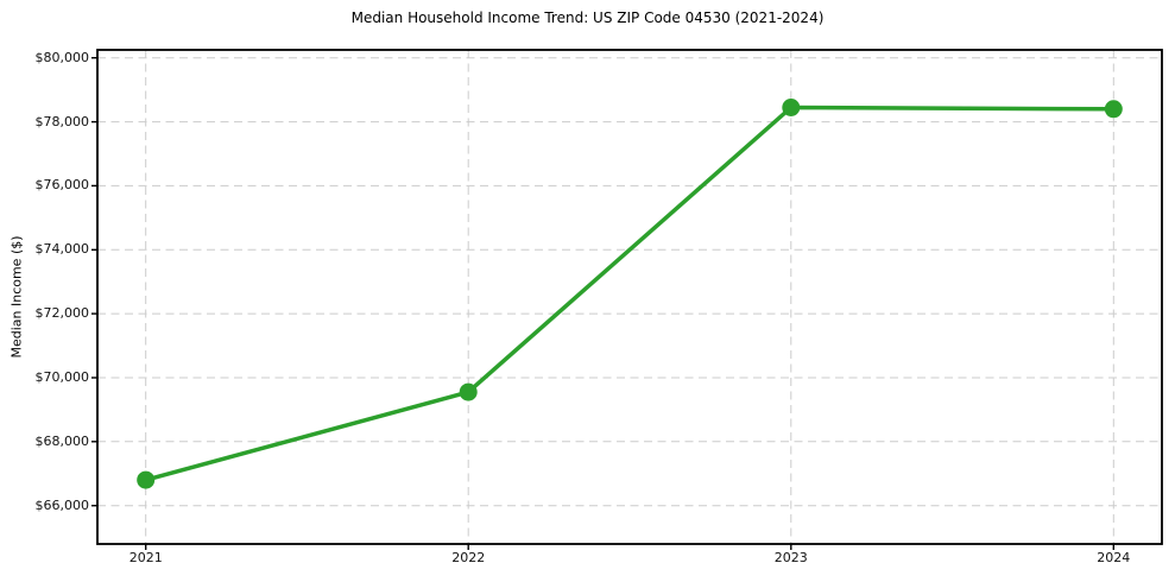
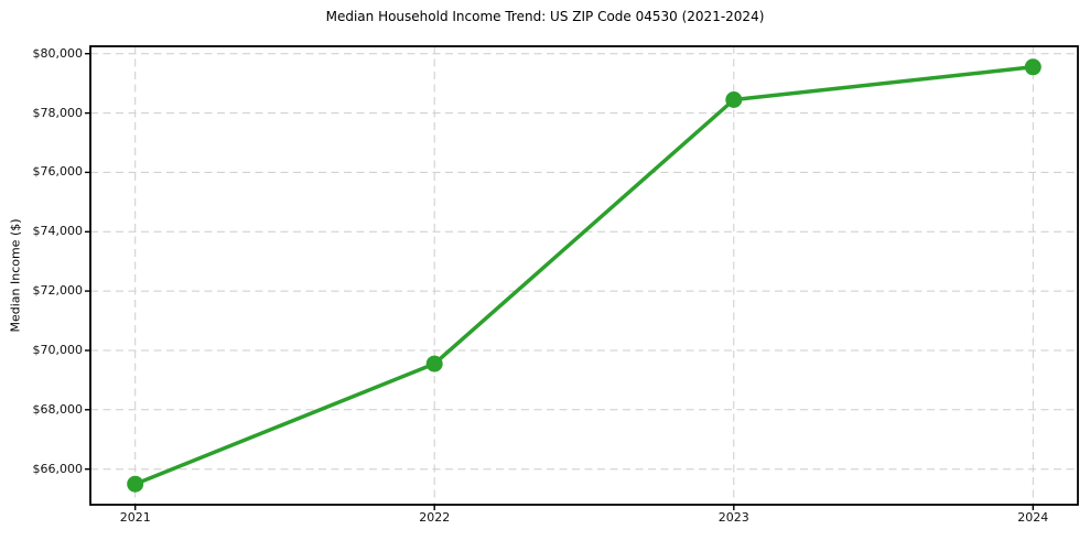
2021: $66800 -> $65500
2024: $78400 -> $79600
